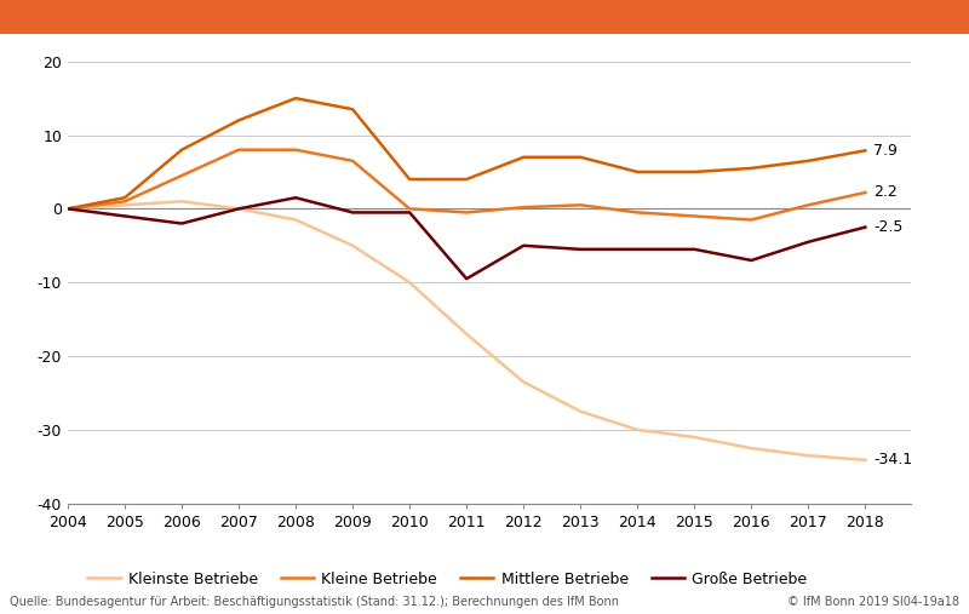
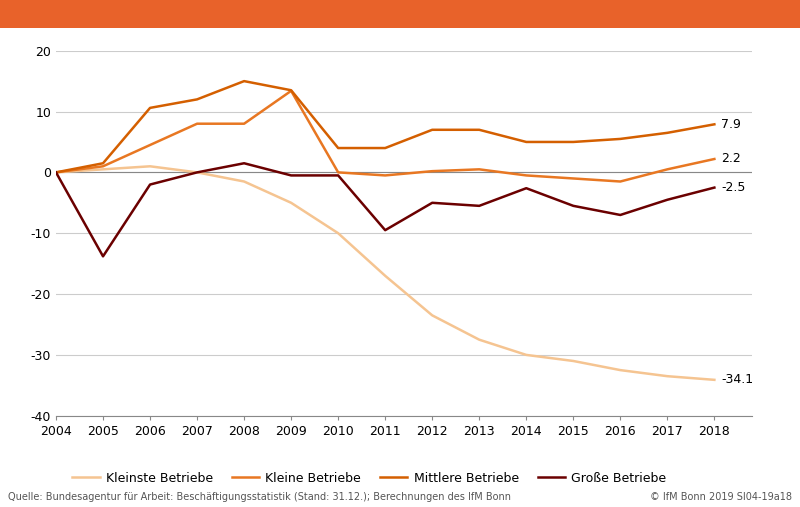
Große Betriebe/2005: -1.0 -> -13.8
Mittlere Betriebe/2006: 8.0 -> 10.6
Kleine Betriebe/2009: 6.5 -> 13.4
Große Betriebe/2014: -5.5 -> -2.6
